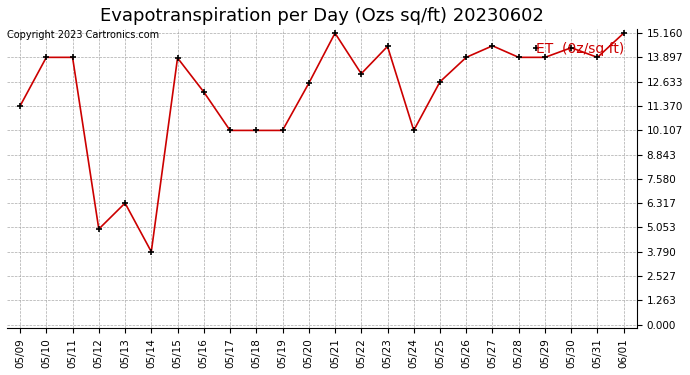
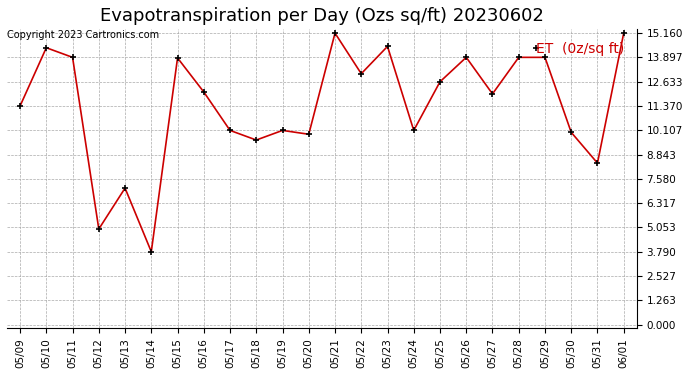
05/10: 13.9 -> 14.4
05/13: 6.3 -> 7.1
05/18: 10.1 -> 9.6
05/20: 12.6 -> 9.9
05/27: 14.5 -> 12.0
05/30: 14.4 -> 10.0
05/31: 13.9 -> 8.4
